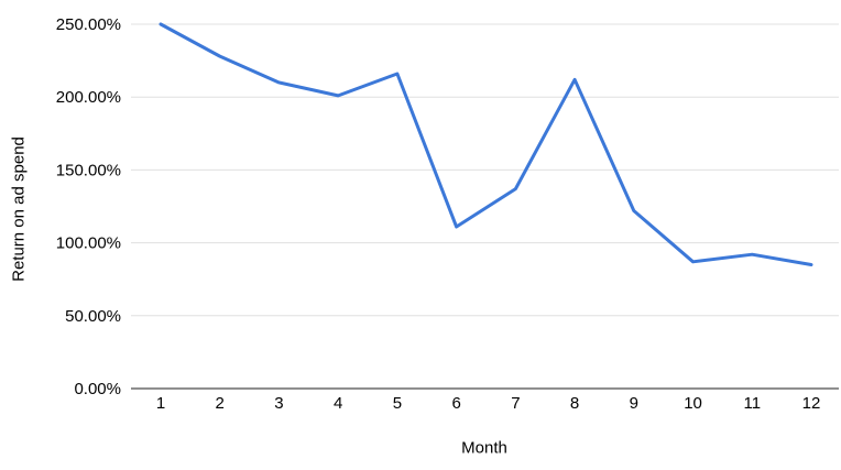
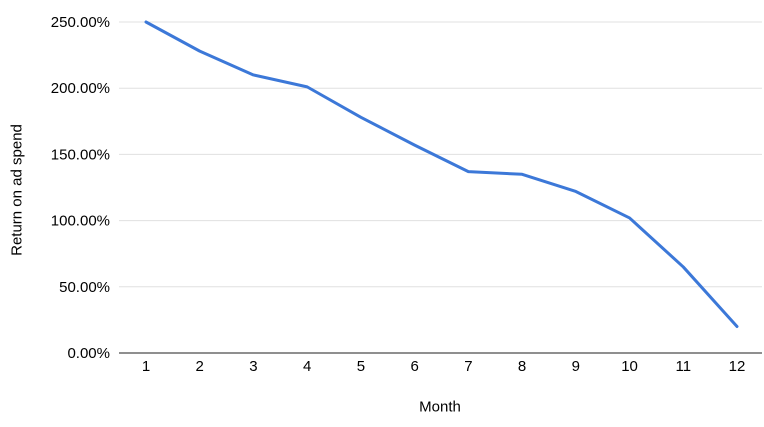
5: 216% -> 178%
6: 111% -> 157%
8: 212% -> 135%
10: 87% -> 102%
11: 92% -> 65%
12: 85% -> 20%
